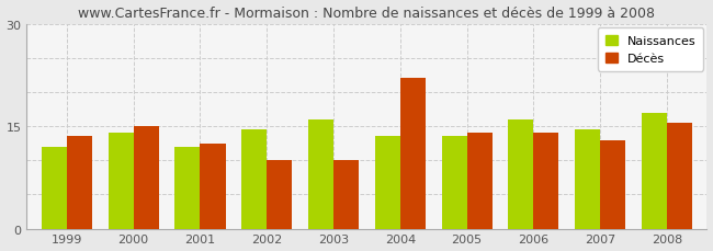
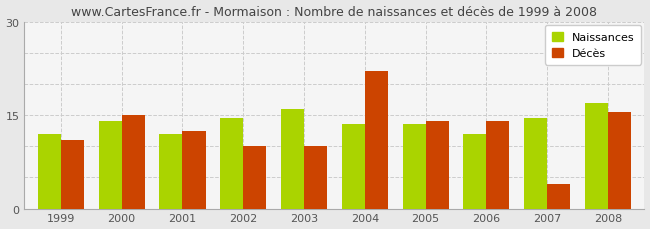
Décès/1999: 13.5 -> 11.0
Naissances/2006: 16.0 -> 12.0
Décès/2007: 13.0 -> 4.0
